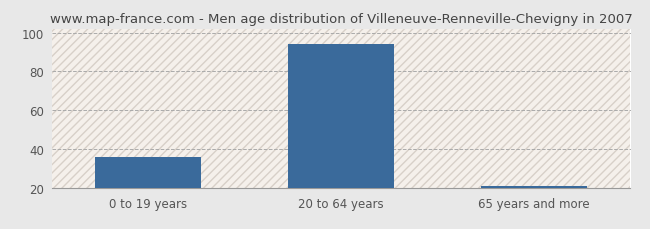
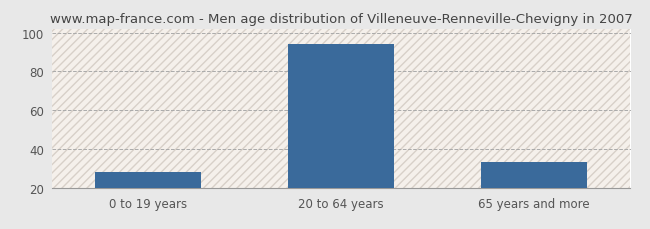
0 to 19 years: 36 -> 28
65 years and more: 21 -> 33
